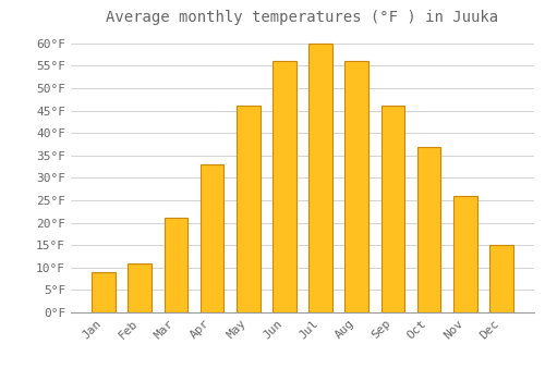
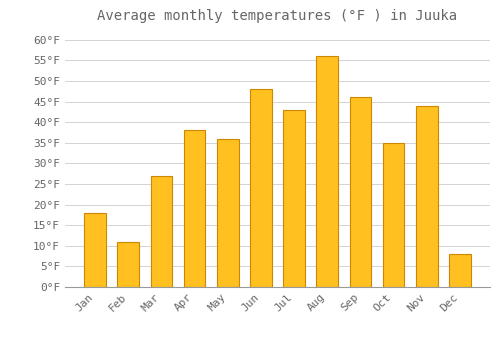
Jan: 9°F -> 18°F
Mar: 21°F -> 27°F
Apr: 33°F -> 38°F
May: 46°F -> 36°F
Jun: 56°F -> 48°F
Jul: 60°F -> 43°F
Oct: 37°F -> 35°F
Nov: 26°F -> 44°F
Dec: 15°F -> 8°F
